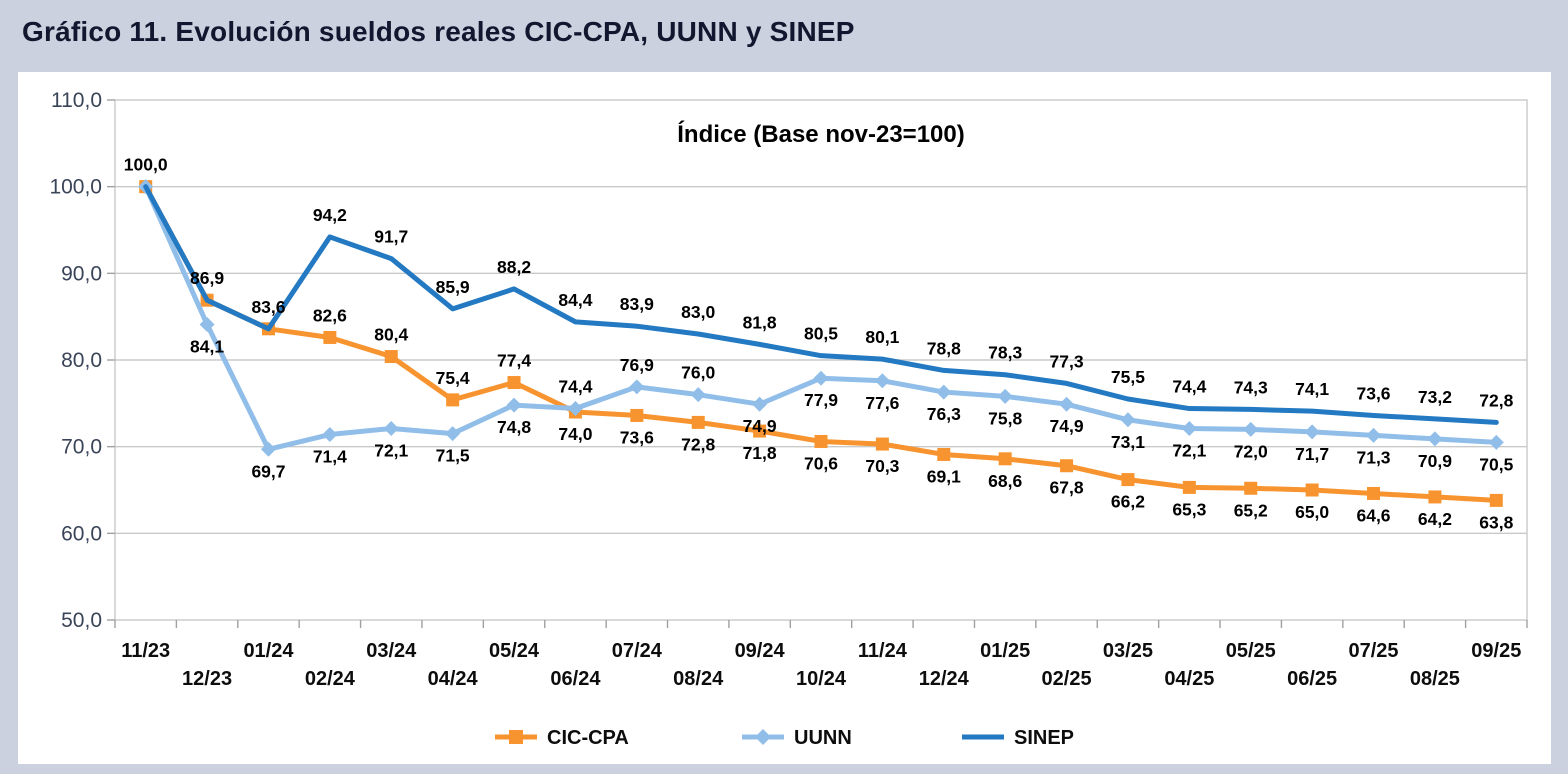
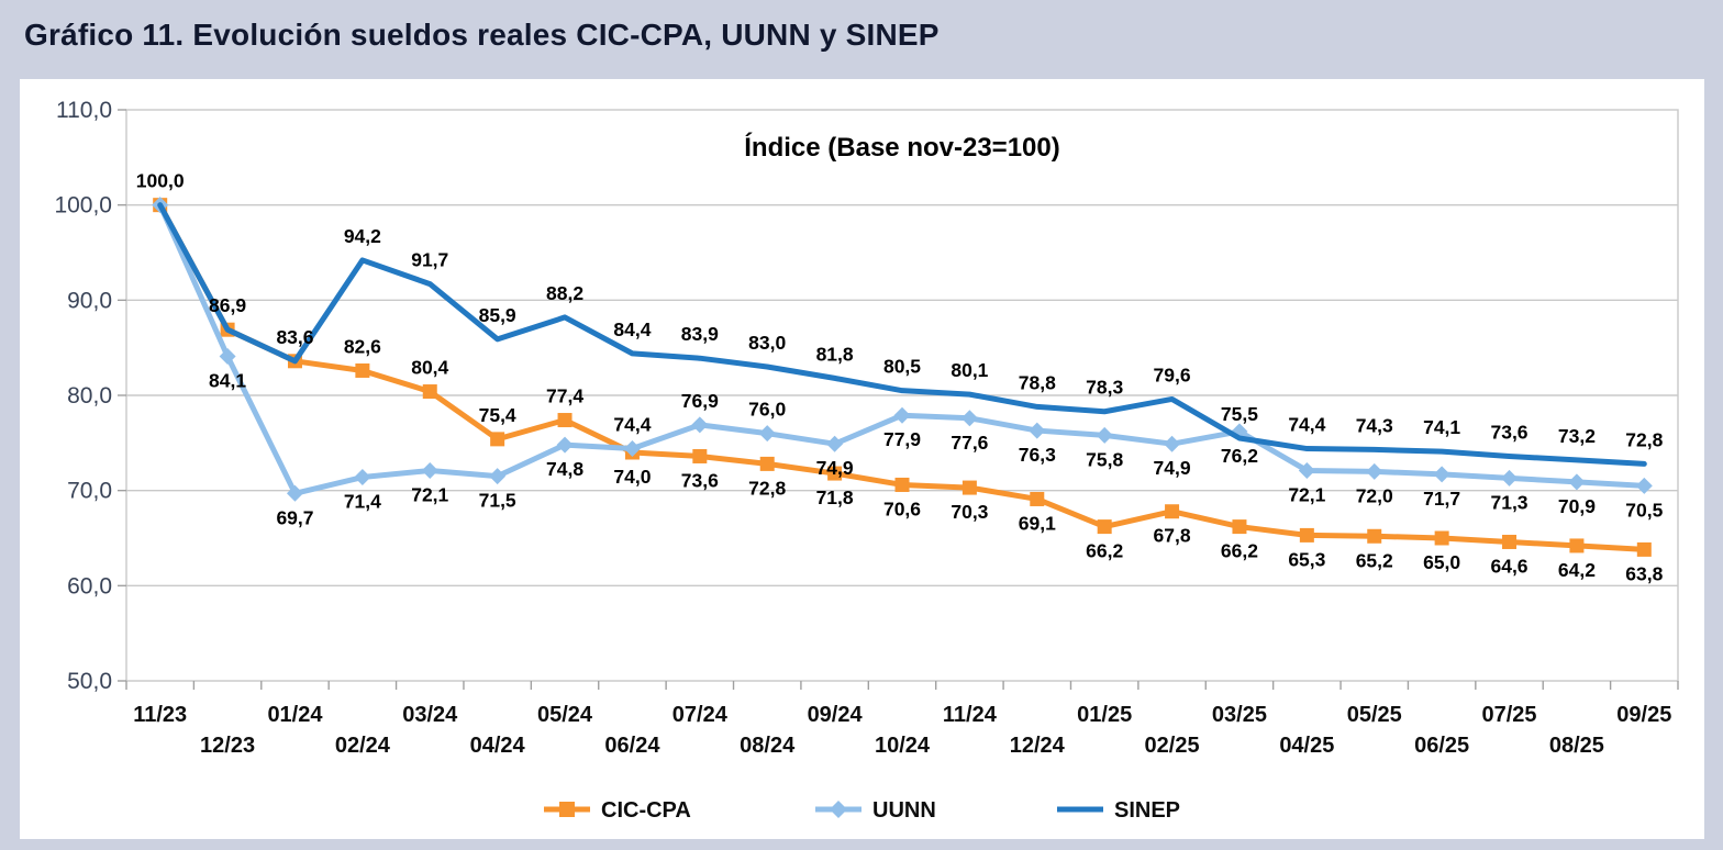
CIC-CPA/01/25: 68,6 -> 66,2
SINEP/02/25: 77,3 -> 79,6
UUNN/03/25: 73,1 -> 76,2
